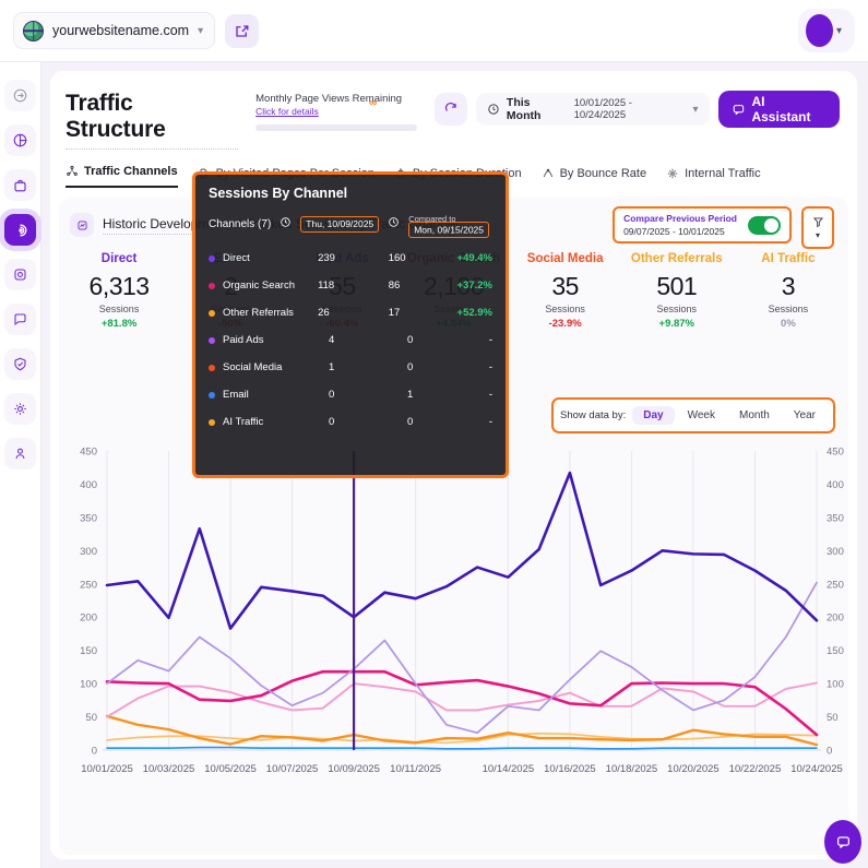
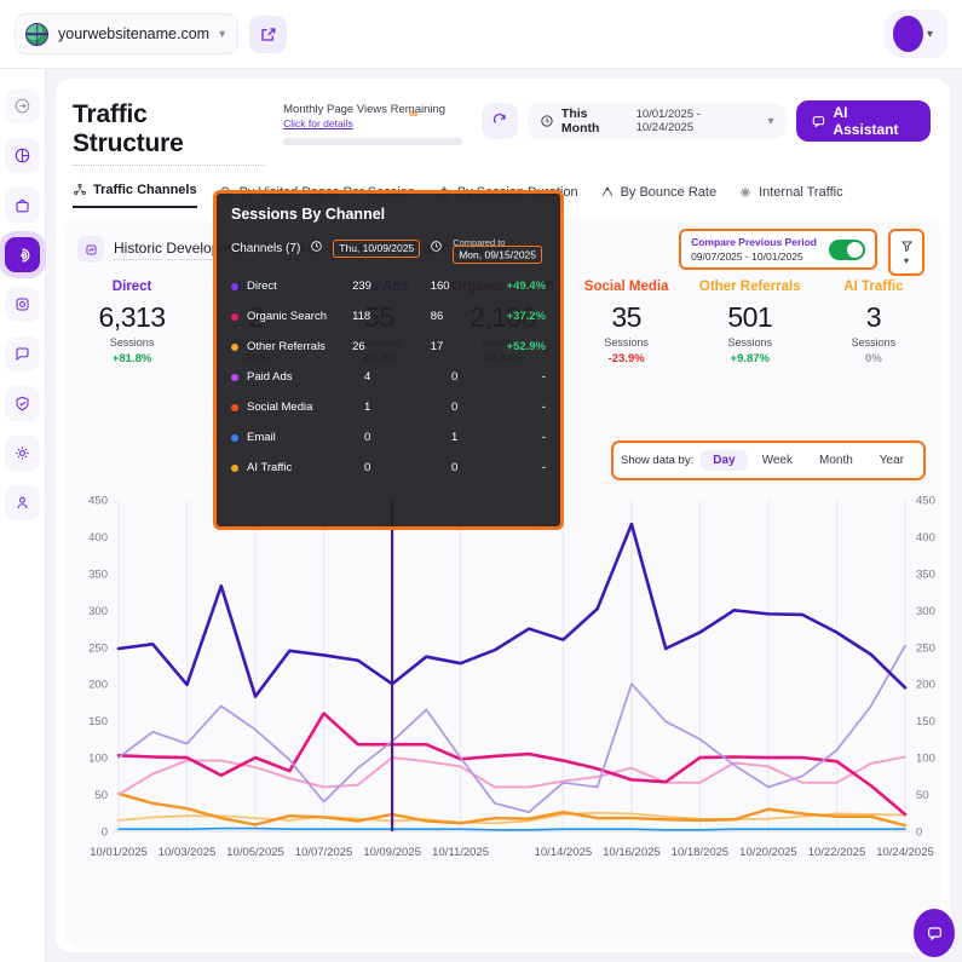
Organic Search/10/05/2025: 70 -> 100
Paid Ads/10/07/2025: 70 -> 40
Organic Search/10/07/2025: 100 -> 160
Paid Ads/10/16/2025: 110 -> 200
